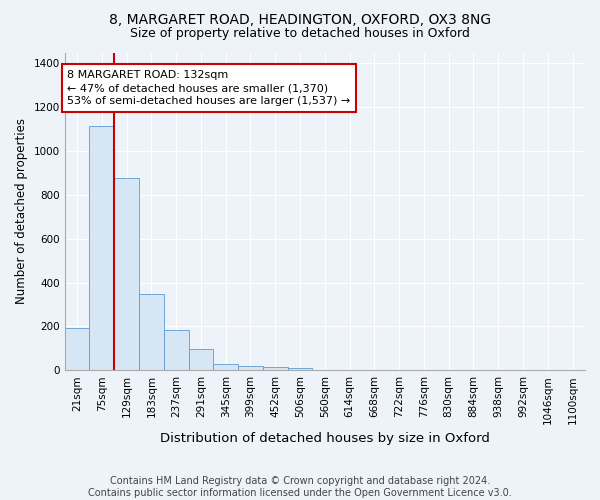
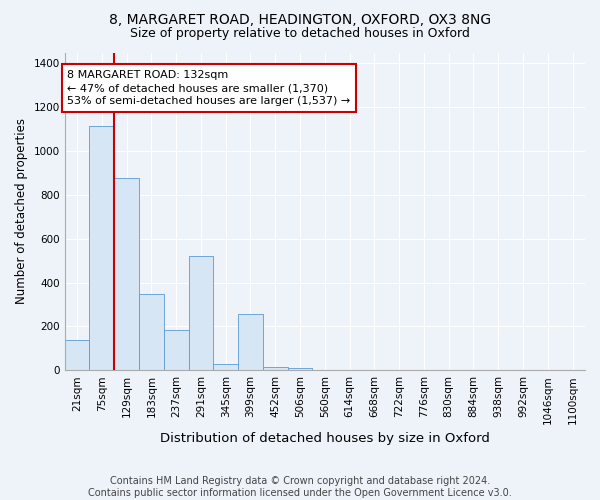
21sqm: 193 -> 140
291sqm: 95 -> 520
399sqm: 18 -> 255
